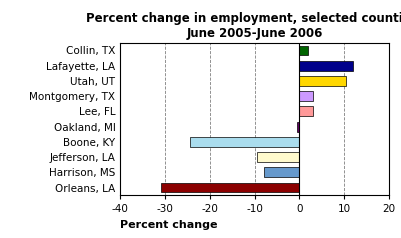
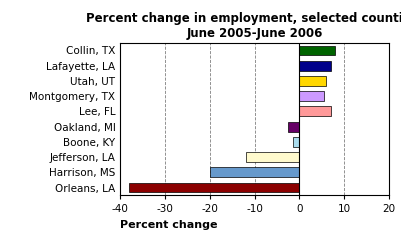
Collin, TX: 2.0 -> 8.0
Lafayette, LA: 12.0 -> 7.0
Utah, UT: 10.5 -> 6.0
Montgomery, TX: 3.0 -> 5.5
Lee, FL: 3.0 -> 7.0
Oakland, MI: -0.5 -> -2.5
Boone, KY: -24.5 -> -1.5
Jefferson, LA: -9.5 -> -12.0
Harrison, MS: -8.0 -> -20.0
Orleans, LA: -31.0 -> -38.0
